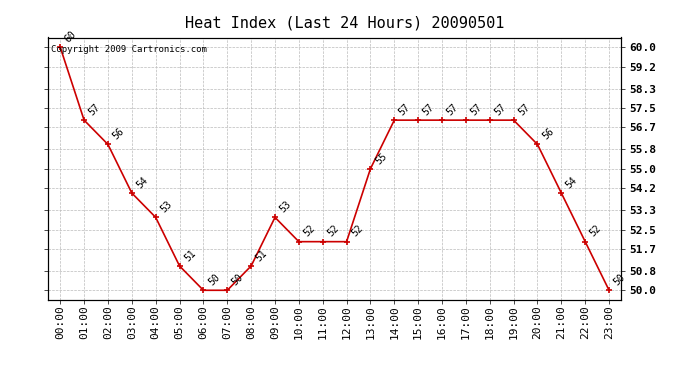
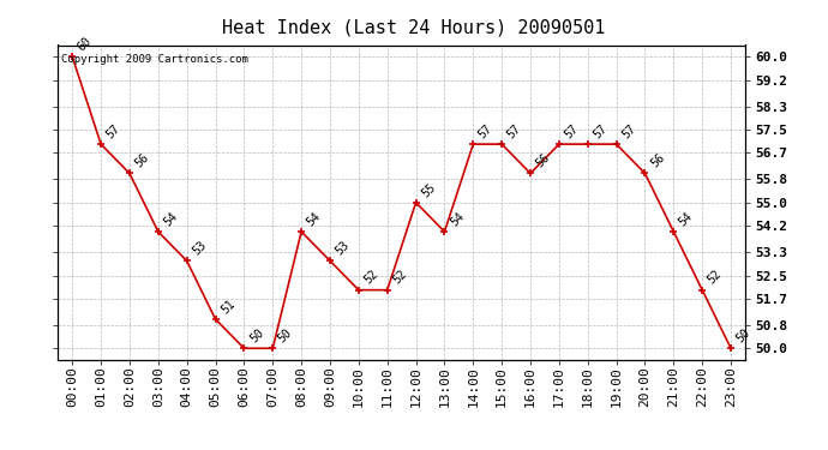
08:00: 51 -> 54
12:00: 52 -> 55
13:00: 55 -> 54
16:00: 57 -> 56
